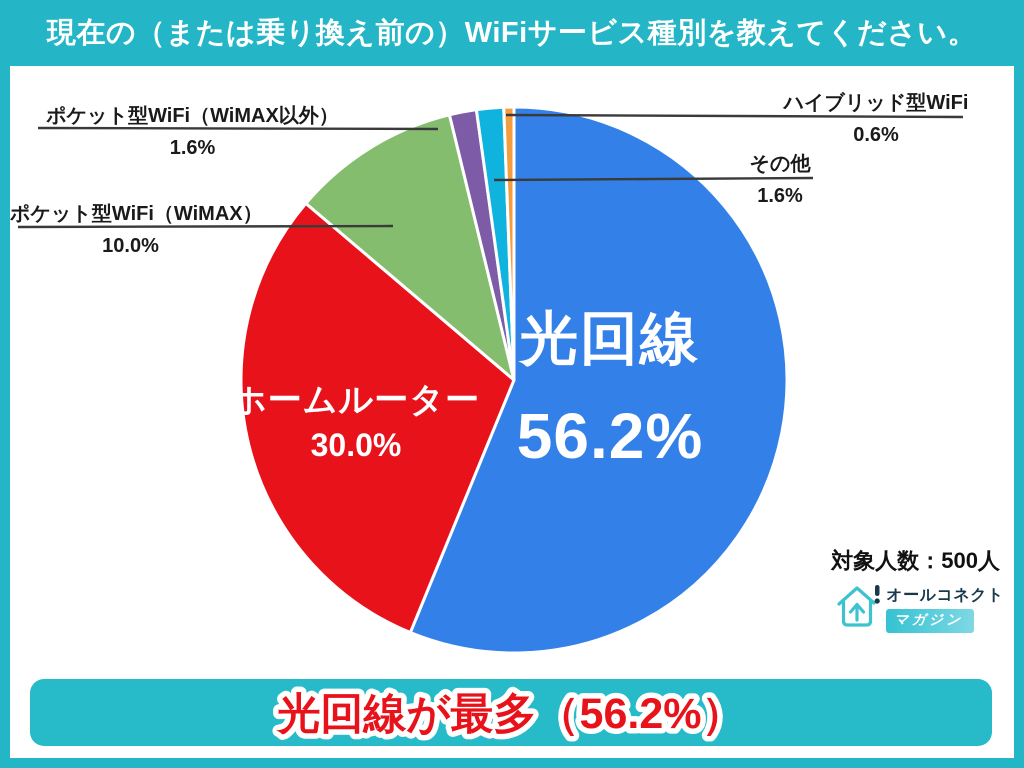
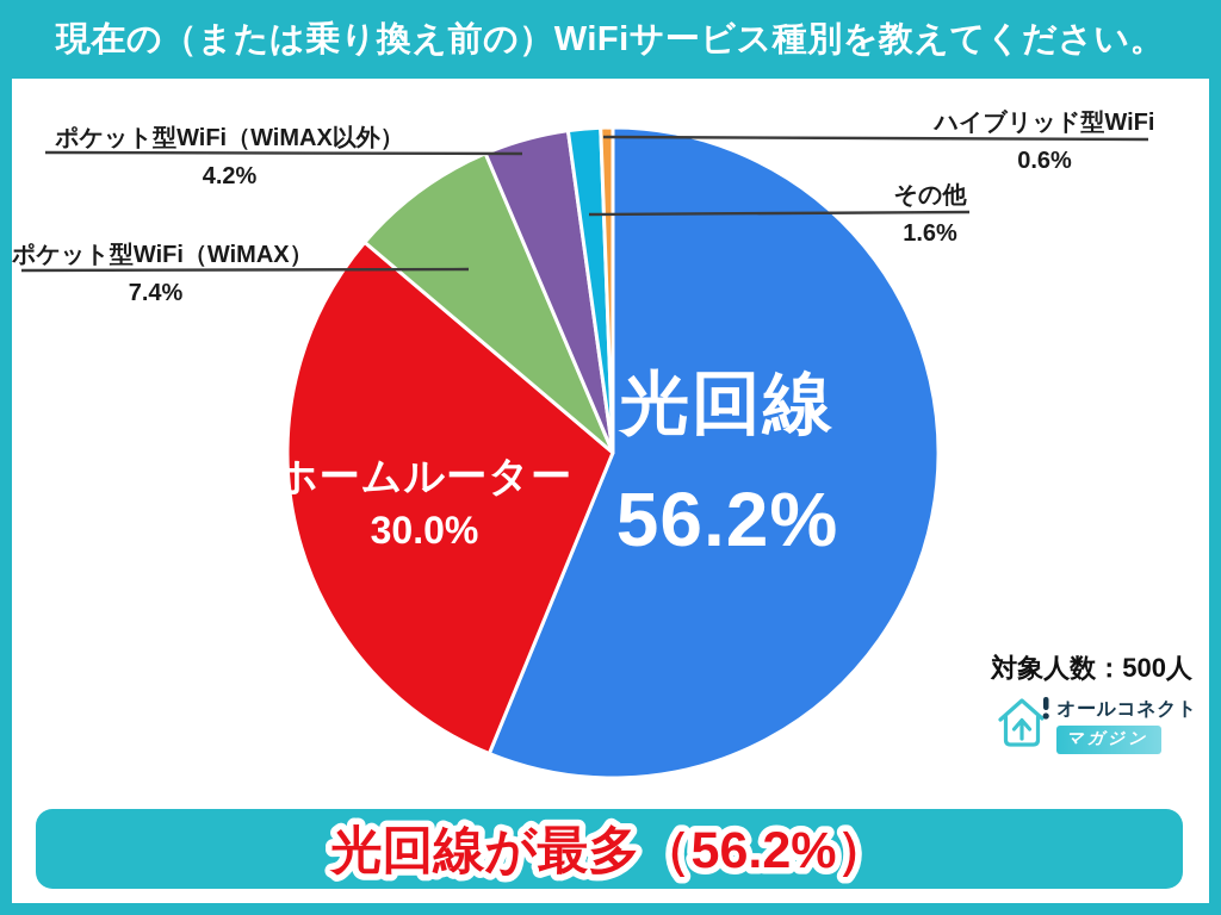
ポケット型WiFi（WiMAX）: 10.0% -> 7.4%
ポケット型WiFi（WiMAX以外）: 1.6% -> 4.2%
